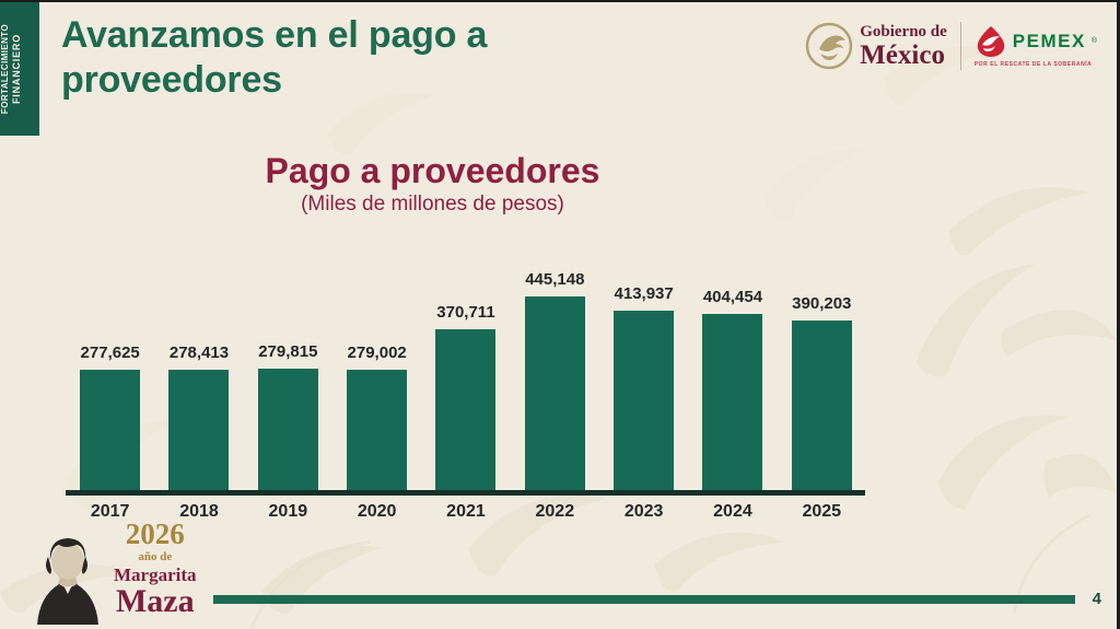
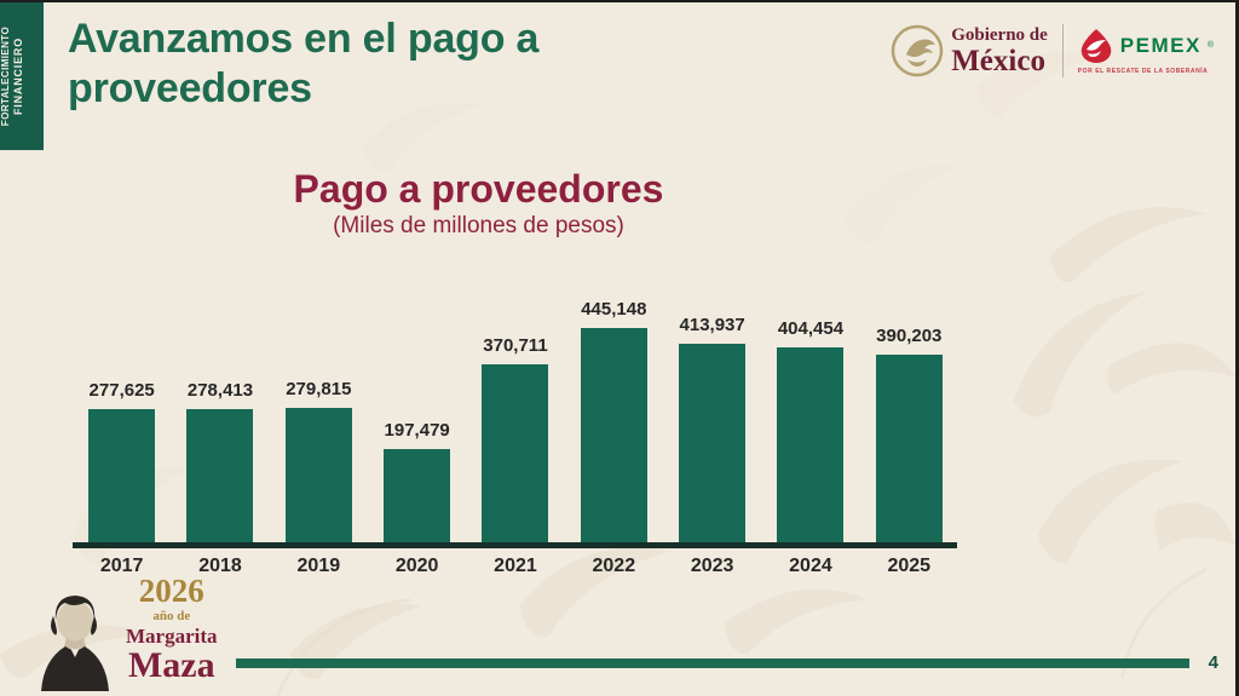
2020: 279,002 -> 197,479
